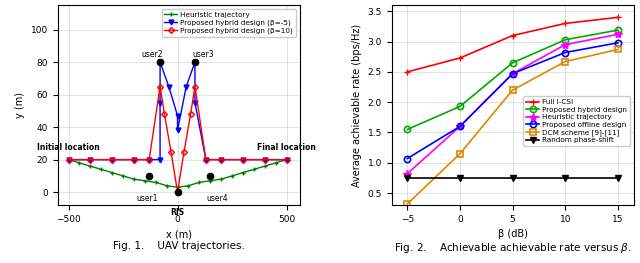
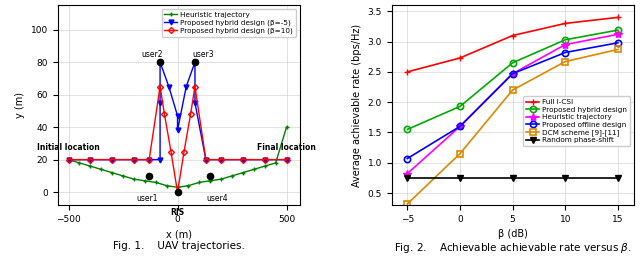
Heuristic trajectory/500: 20 -> 40
